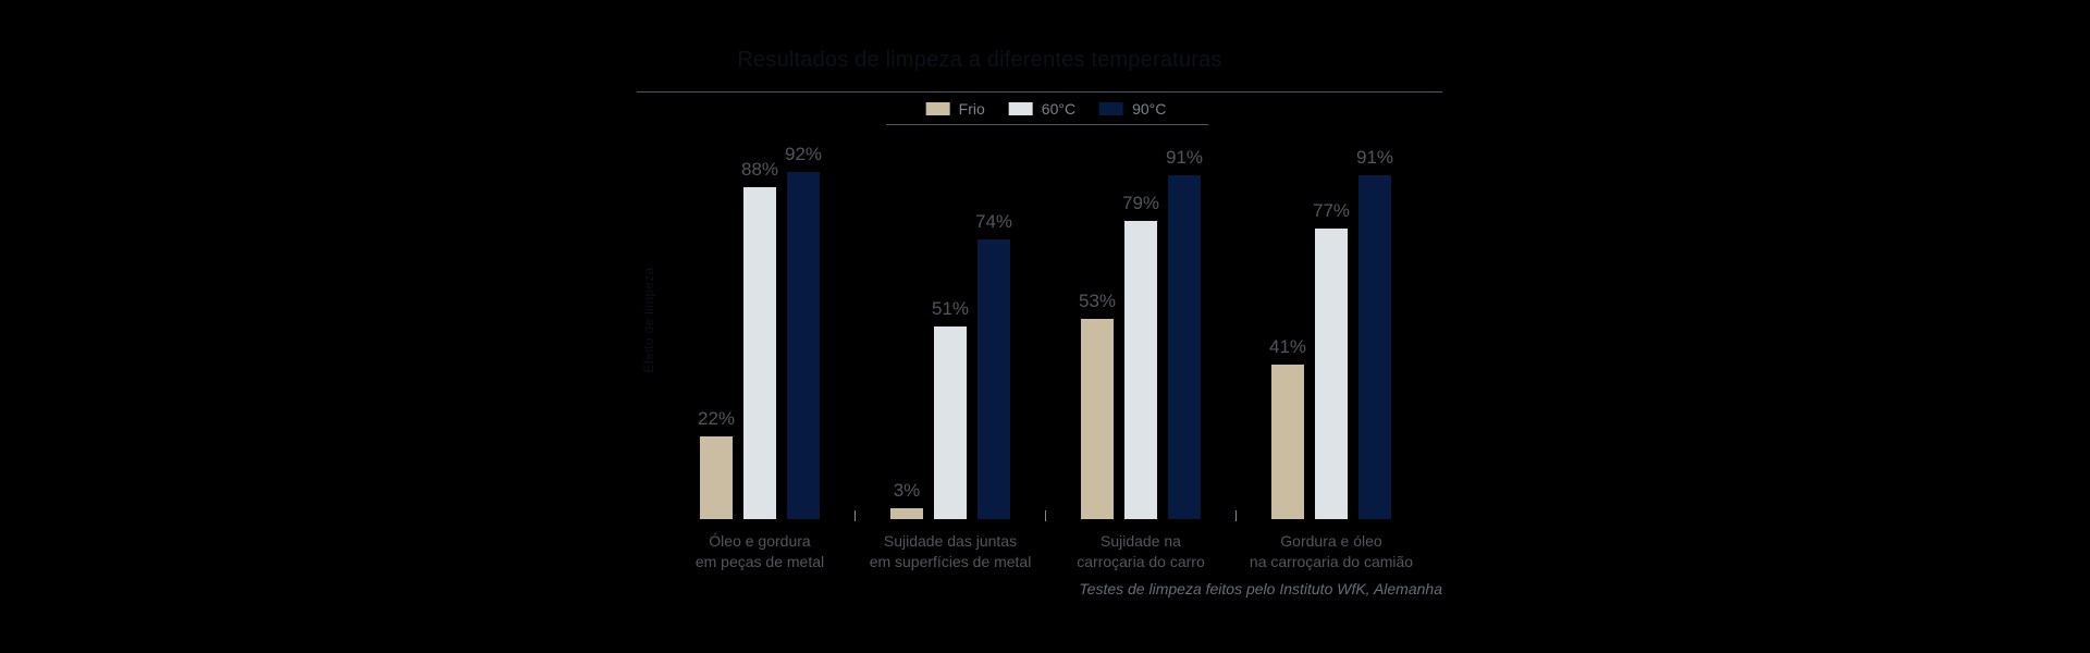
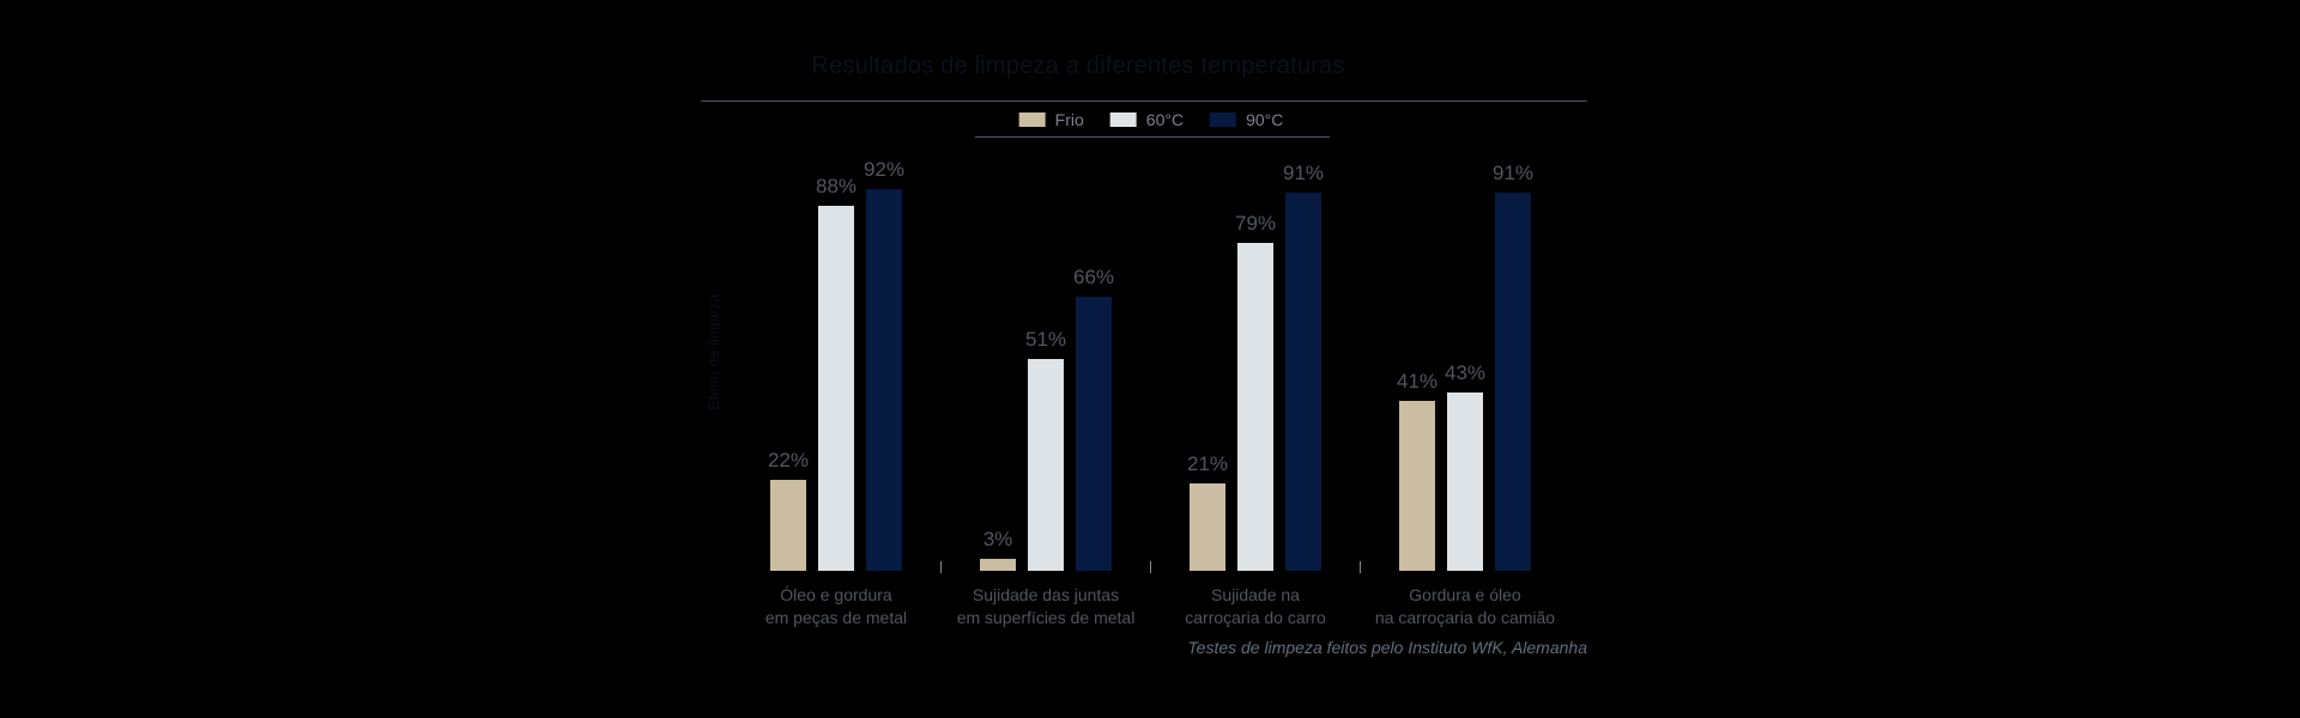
90°C/Sujidade das juntas em superfícies de metal: 74% -> 66%
Frio/Sujidade na carroçaria do carro: 53% -> 21%
60°C/Gordura e óleo na carroçaria do camião: 77% -> 43%
